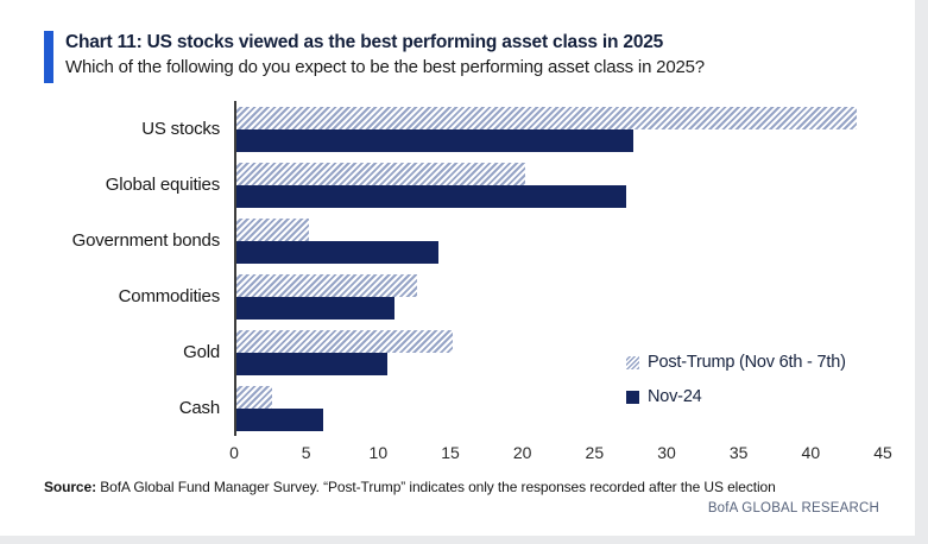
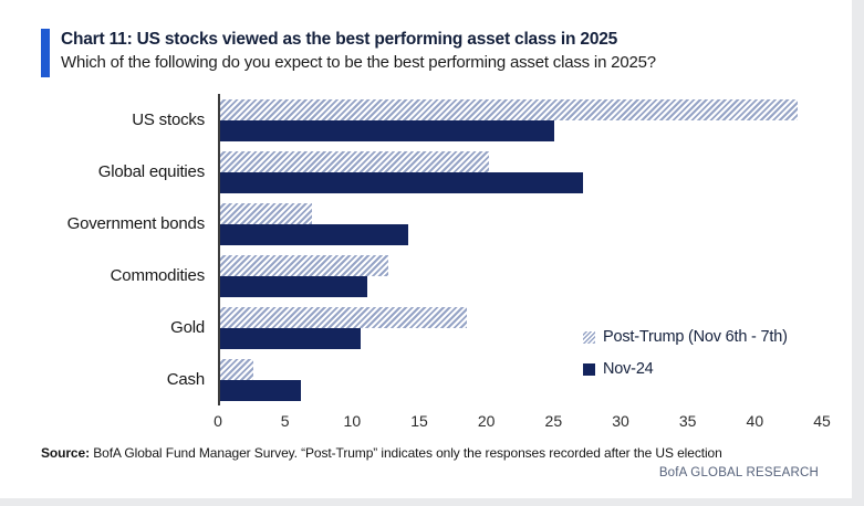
Nov-24/US stocks: 27.5 -> 24.9
Post-Trump (Nov 6th - 7th)/Government bonds: 5.0 -> 6.8
Post-Trump (Nov 6th - 7th)/Gold: 15.0 -> 18.4
